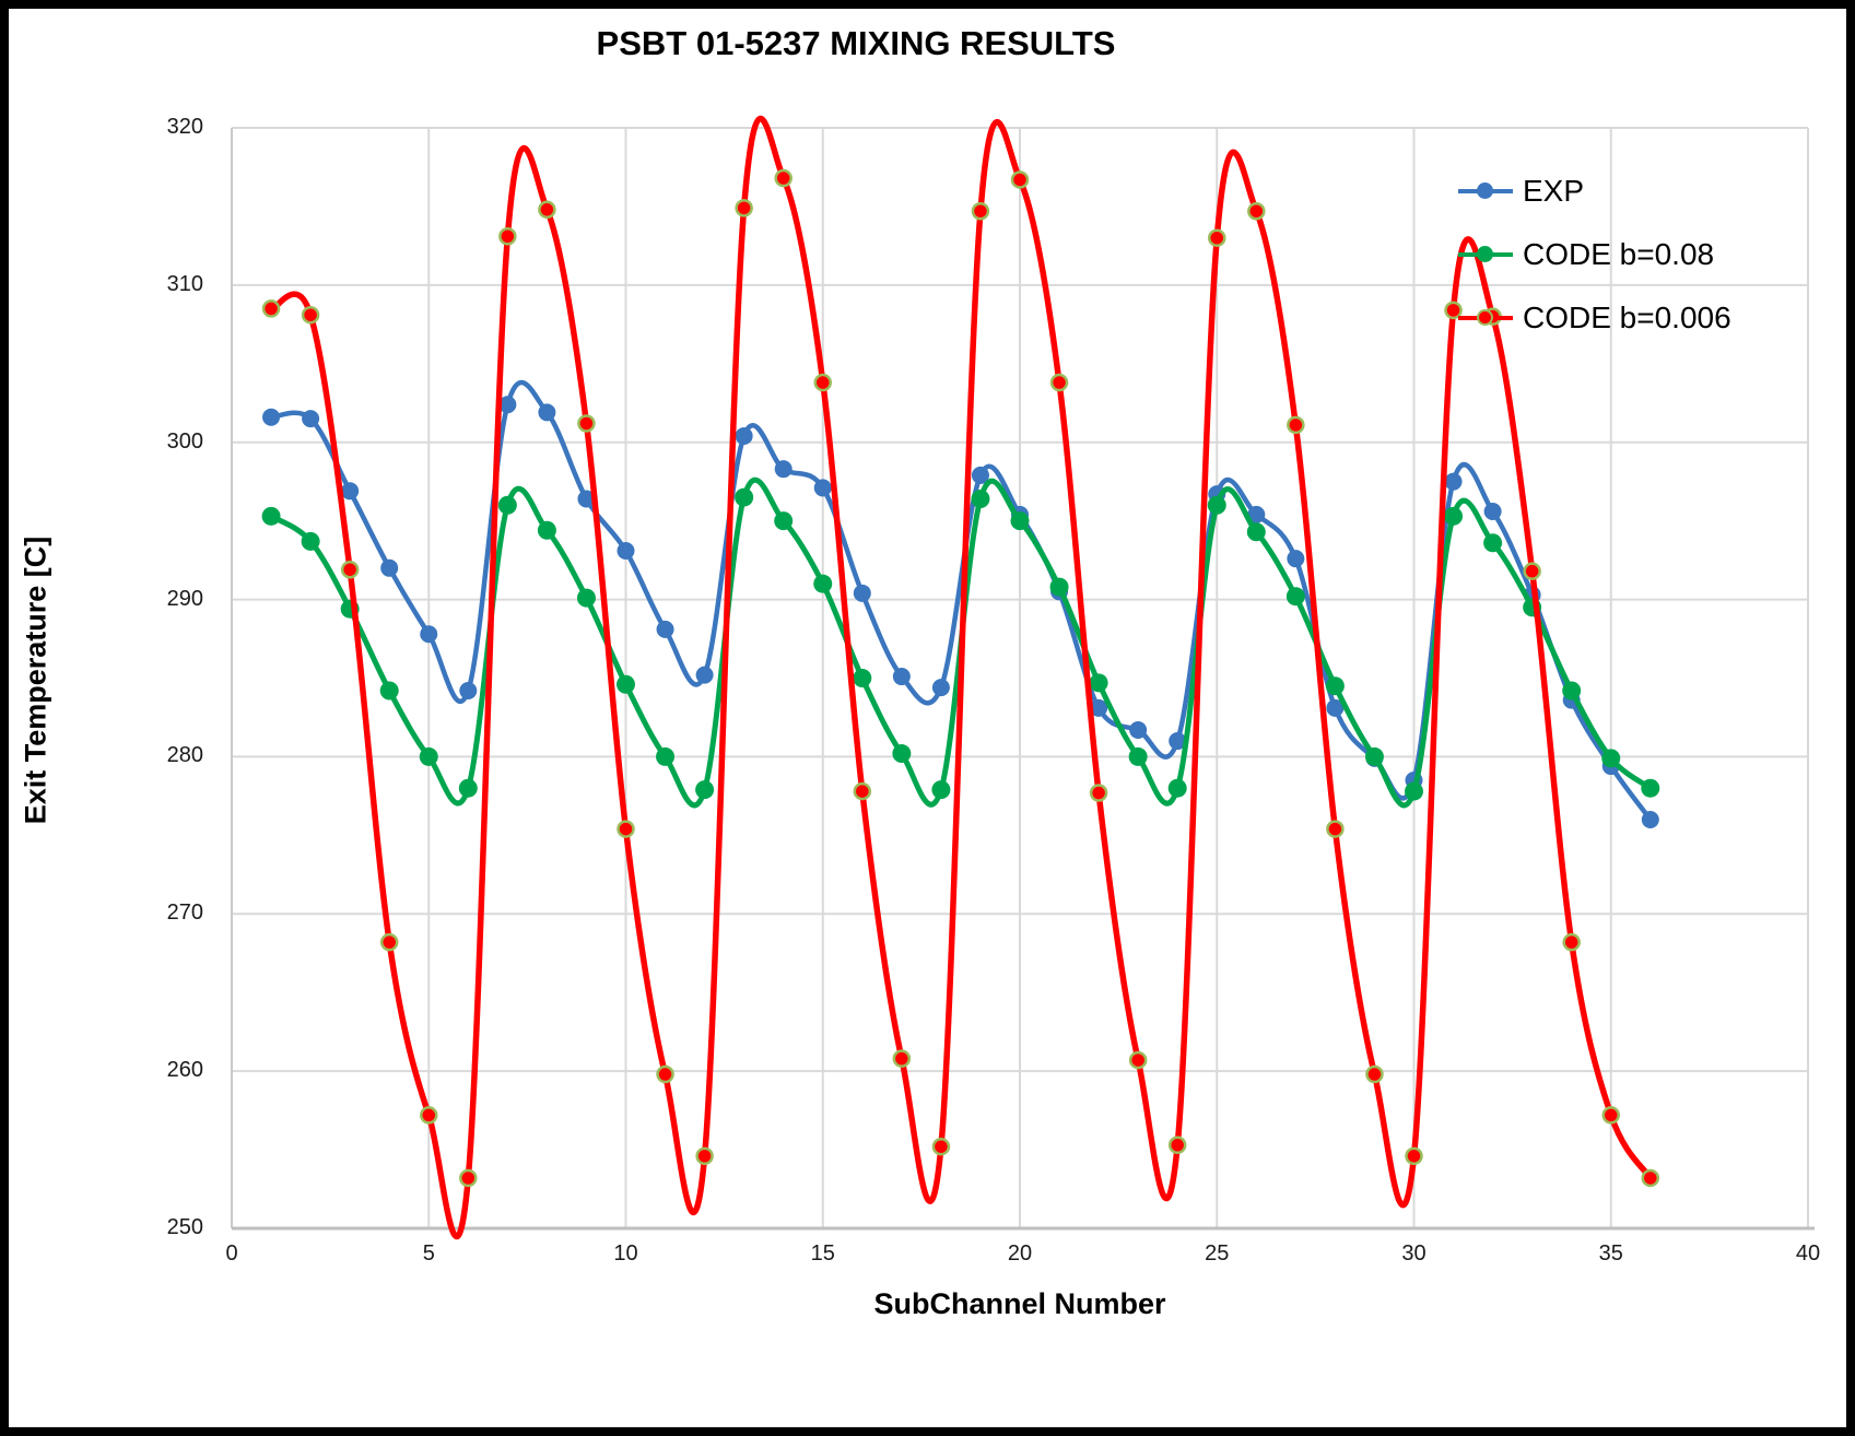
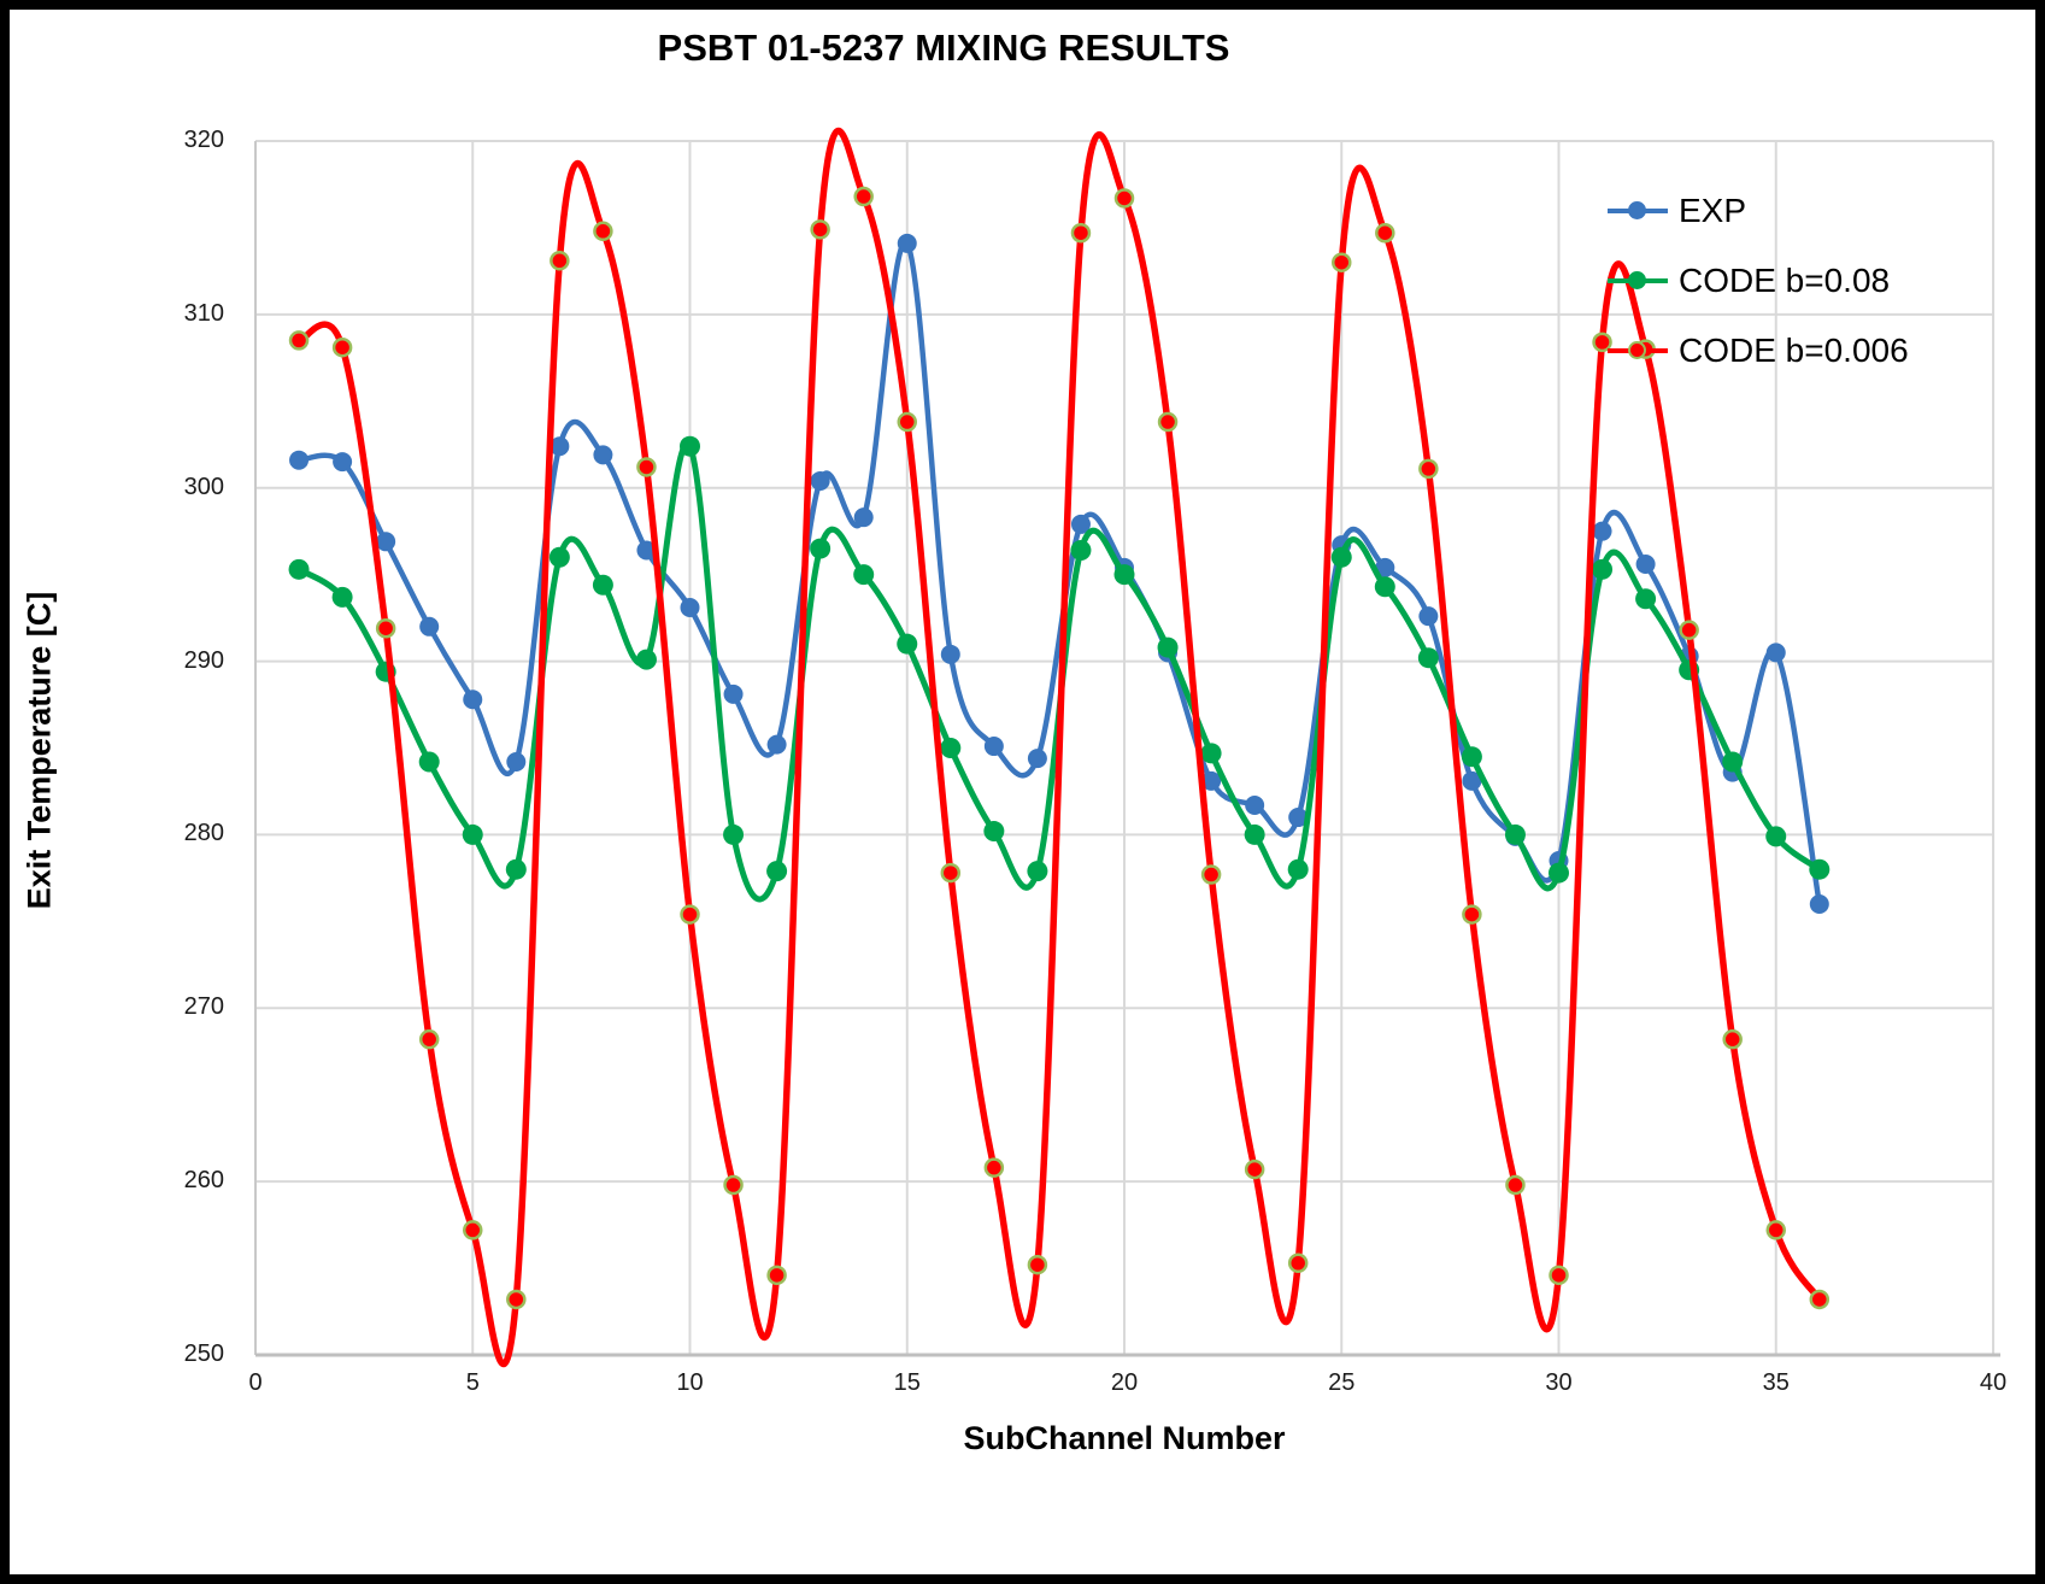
CODE b=0.08/10: 284.6 -> 302.4
EXP/15: 297.1 -> 314.1
EXP/35: 279.4 -> 290.5
